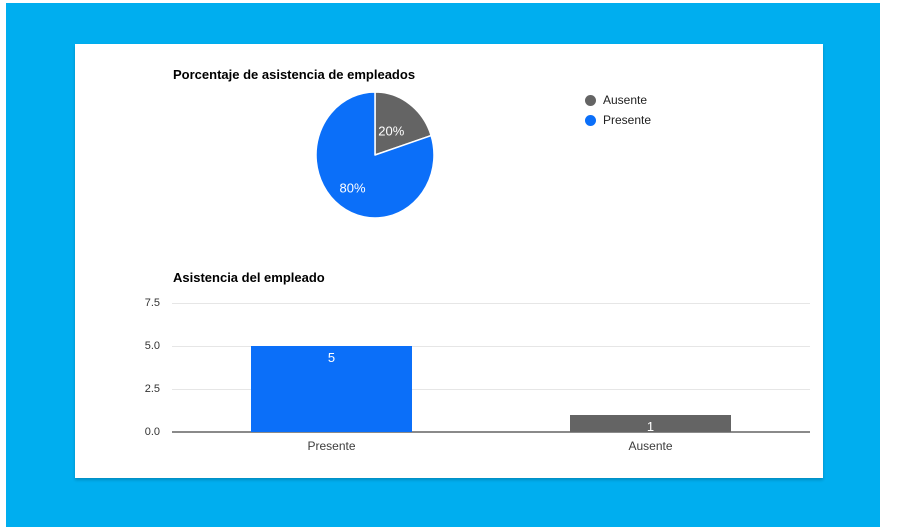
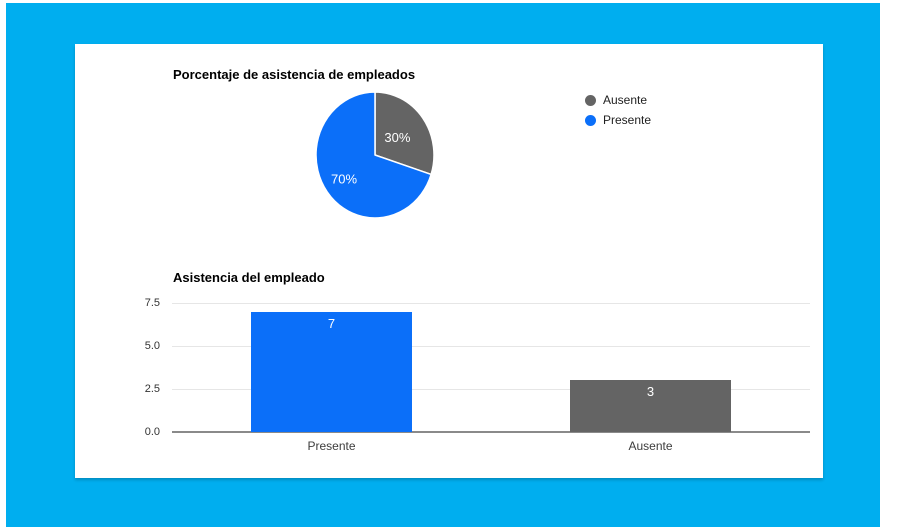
Porcentaje de asistencia de empleados/Ausente: 20% -> 30%
Porcentaje de asistencia de empleados/Presente: 80% -> 70%
Asistencia del empleado/Presente: 5 -> 7
Asistencia del empleado/Ausente: 1 -> 3
